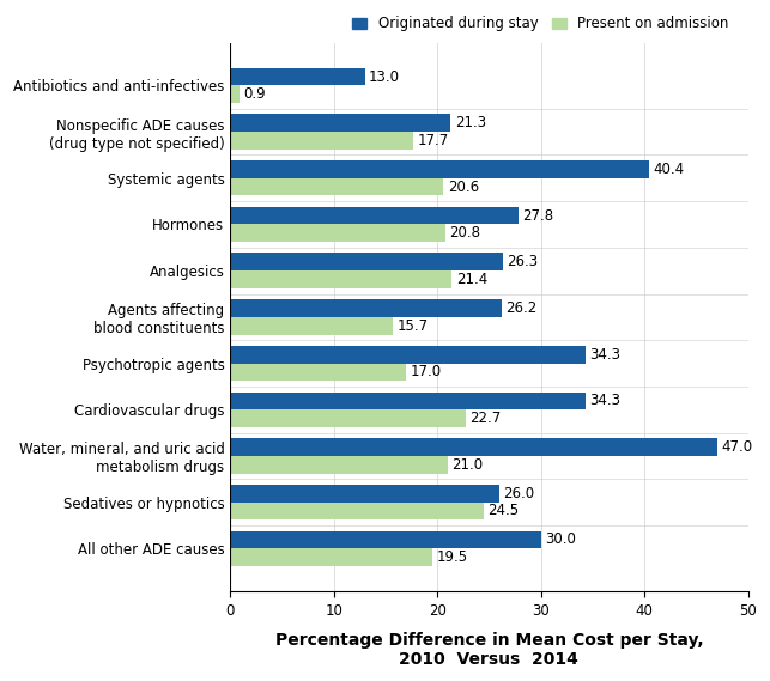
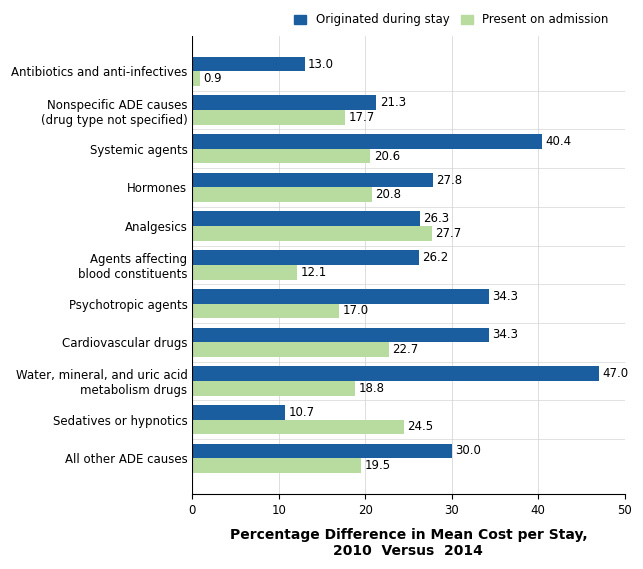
Present on admission/Analgesics: 21.4 -> 27.7
Present on admission/Agents affecting blood constituents: 15.7 -> 12.1
Present on admission/Water, mineral, and uric acid metabolism drugs: 21.0 -> 18.8
Originated during stay/Sedatives or hypnotics: 26.0 -> 10.7
